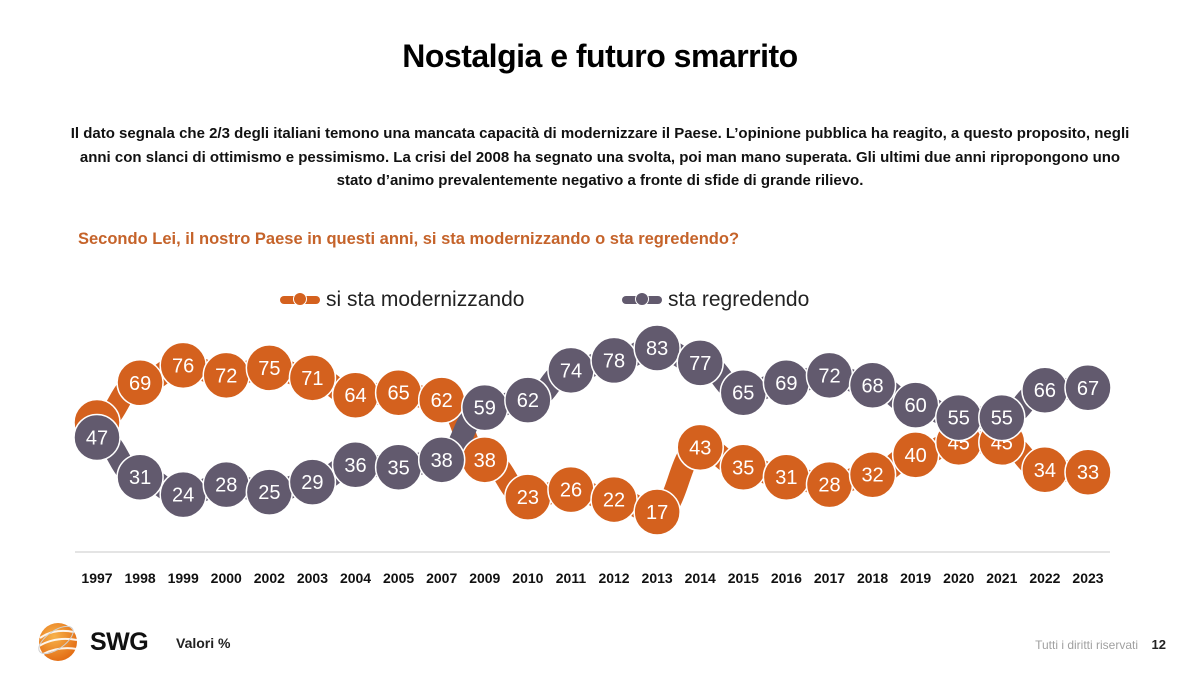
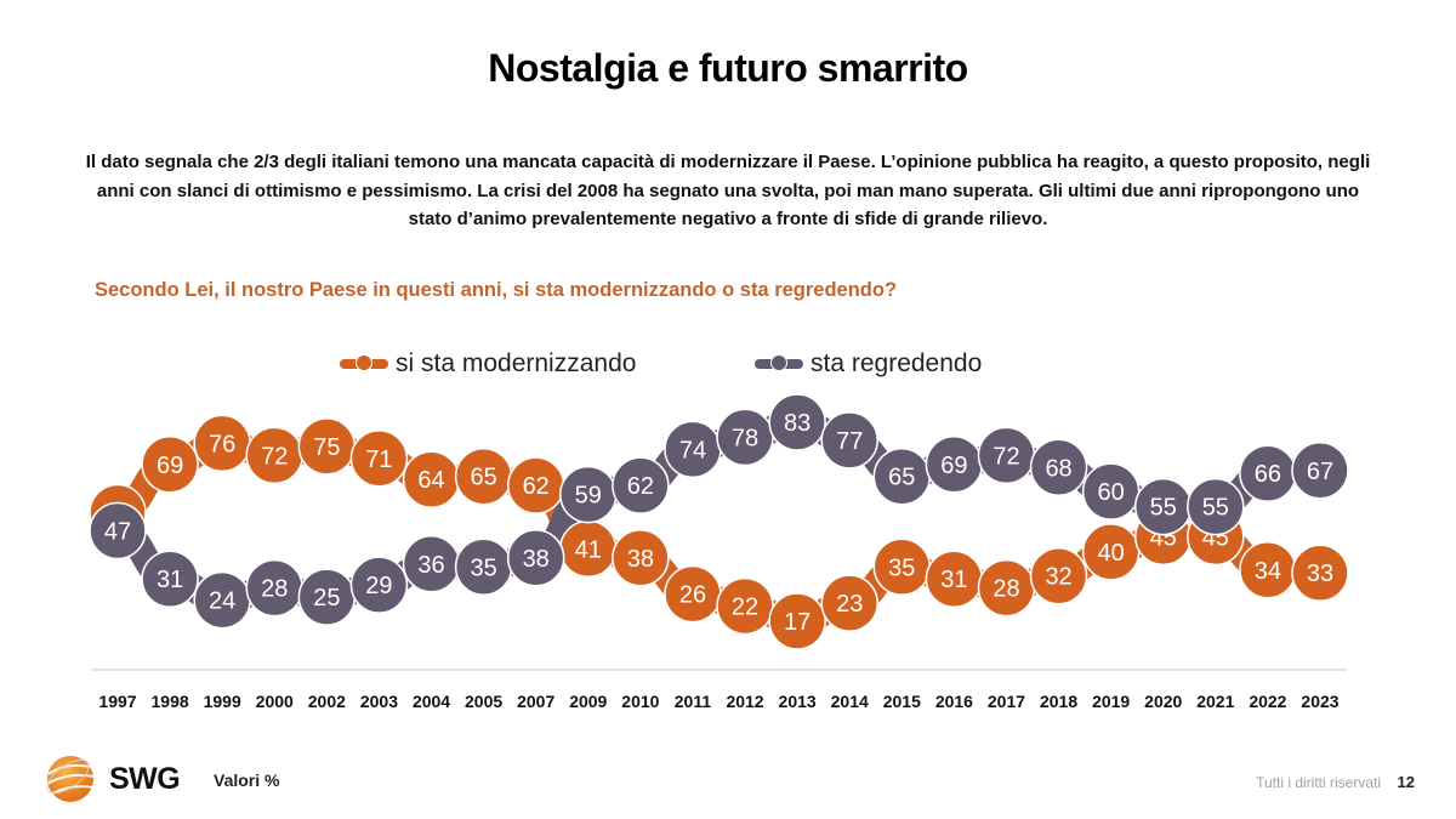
si sta modernizzando/2009: 38 -> 41
si sta modernizzando/2010: 23 -> 38
si sta modernizzando/2014: 43 -> 23
